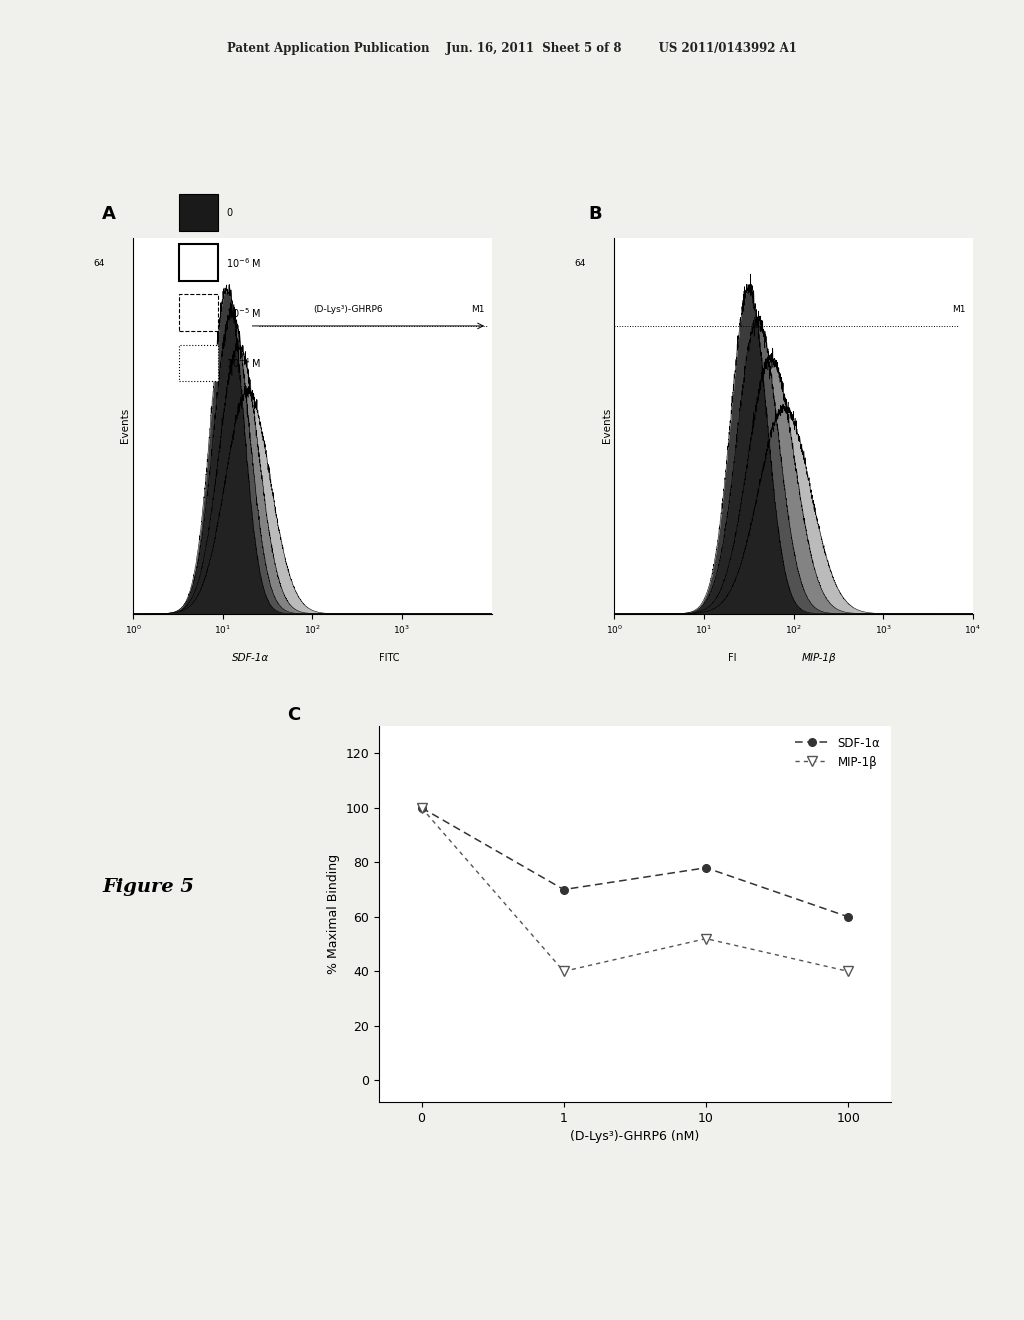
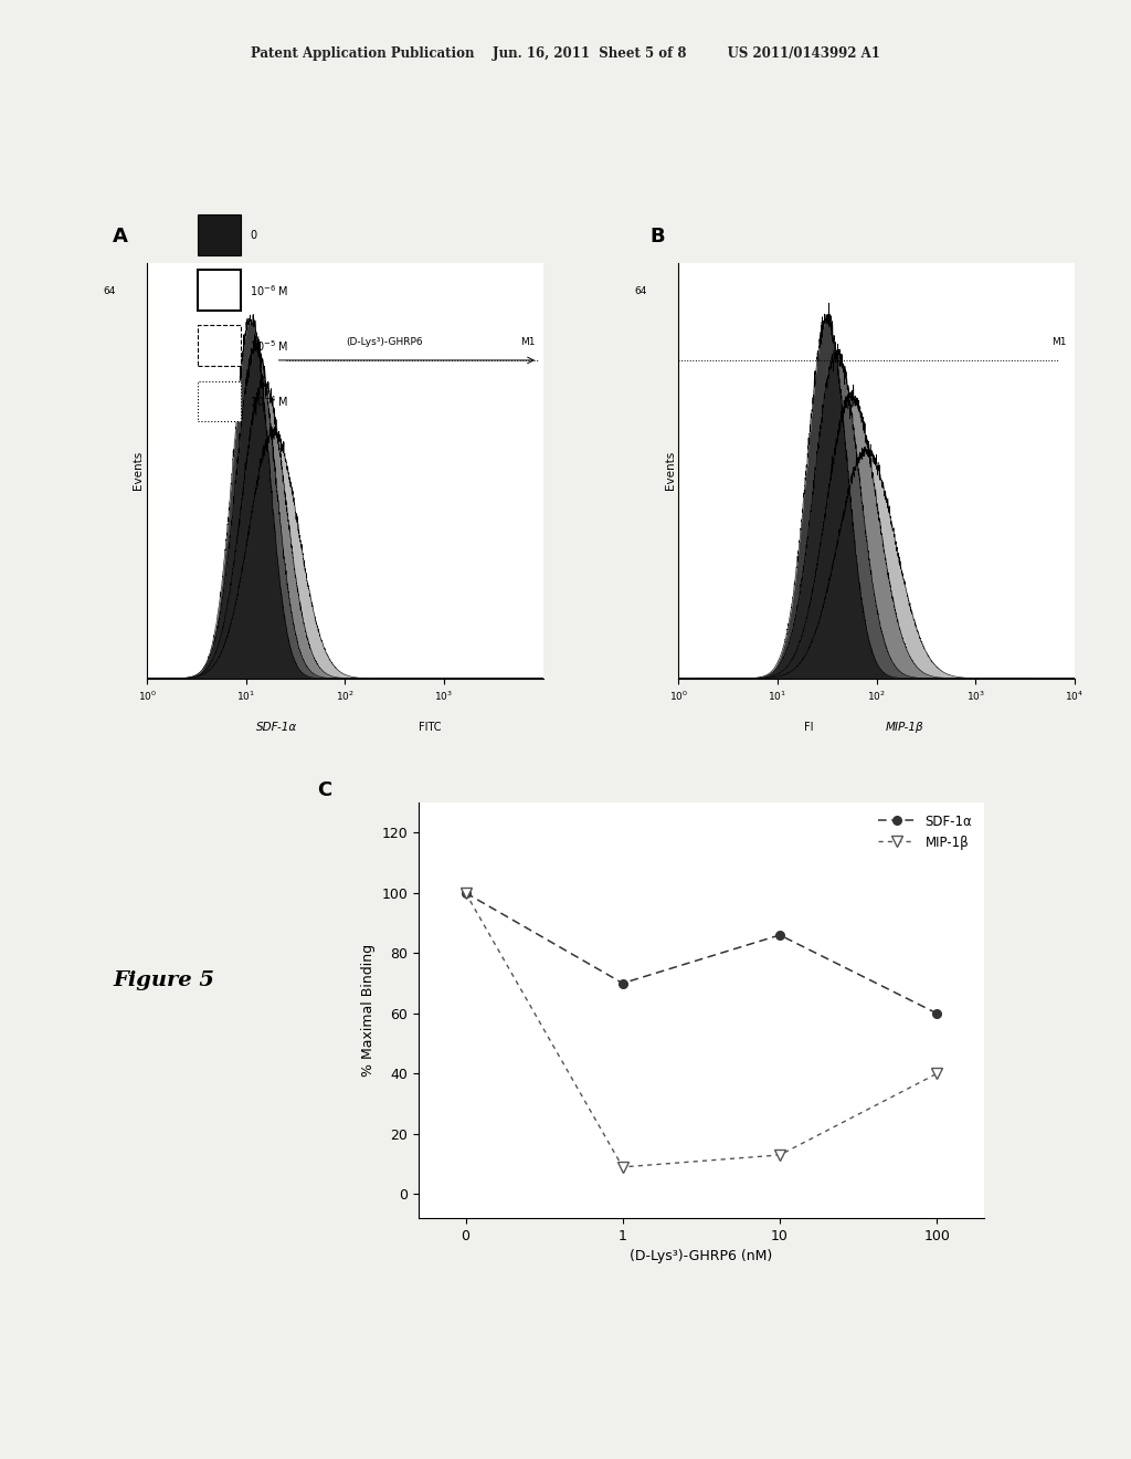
MIP-1β/1: 40 -> 9
SDF-1α/10: 78 -> 86
MIP-1β/10: 52 -> 13
